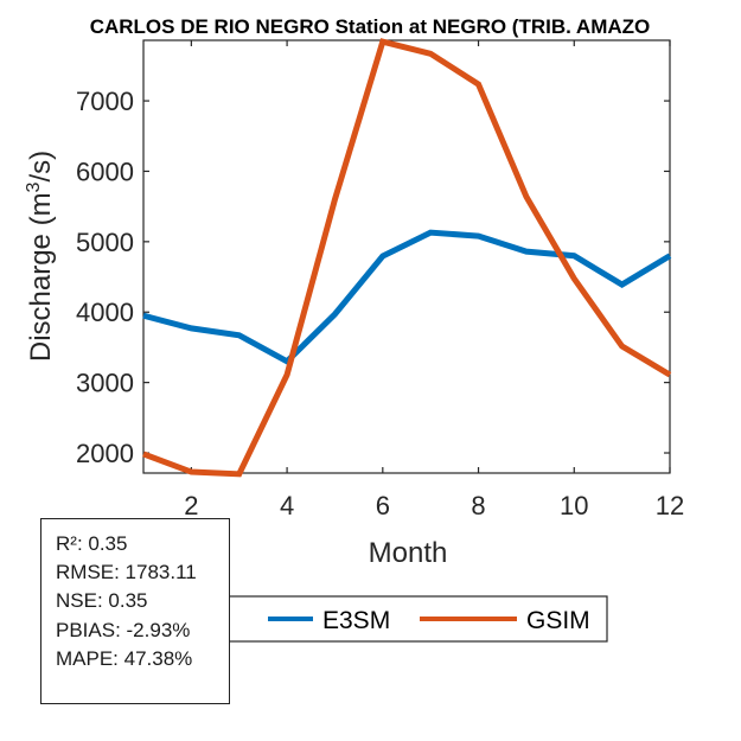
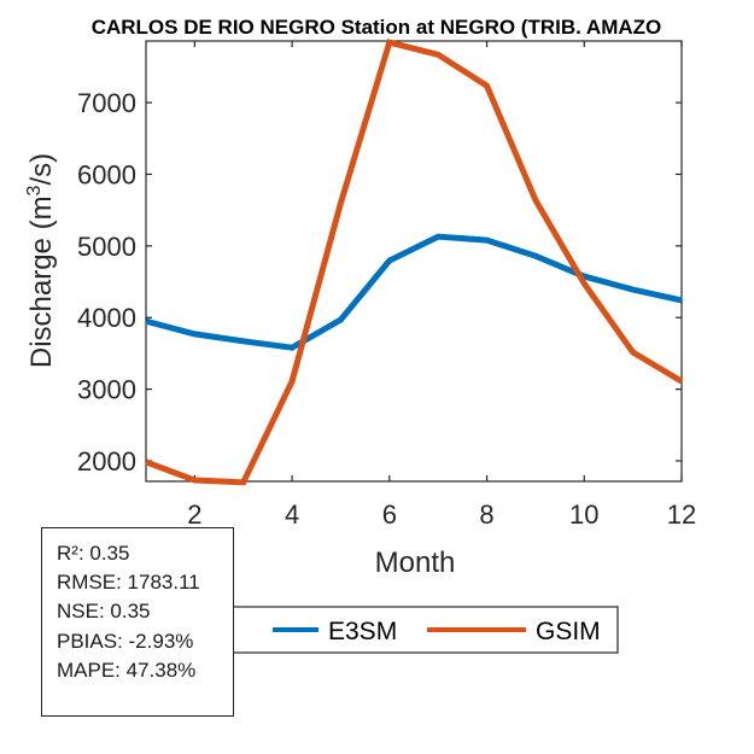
E3SM/4: 3300 -> 3600
E3SM/10: 4800 -> 4600
E3SM/12: 4800 -> 4200
